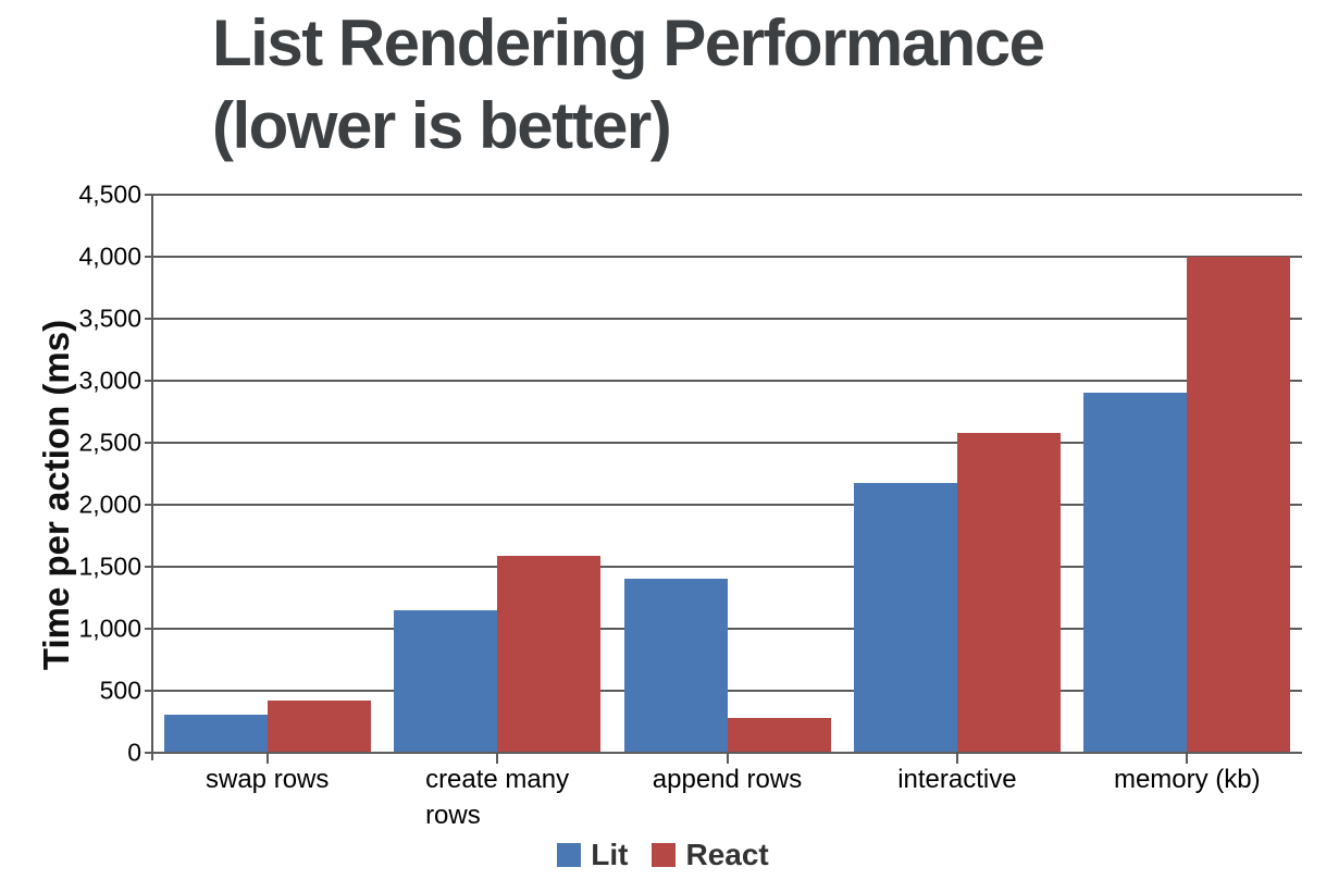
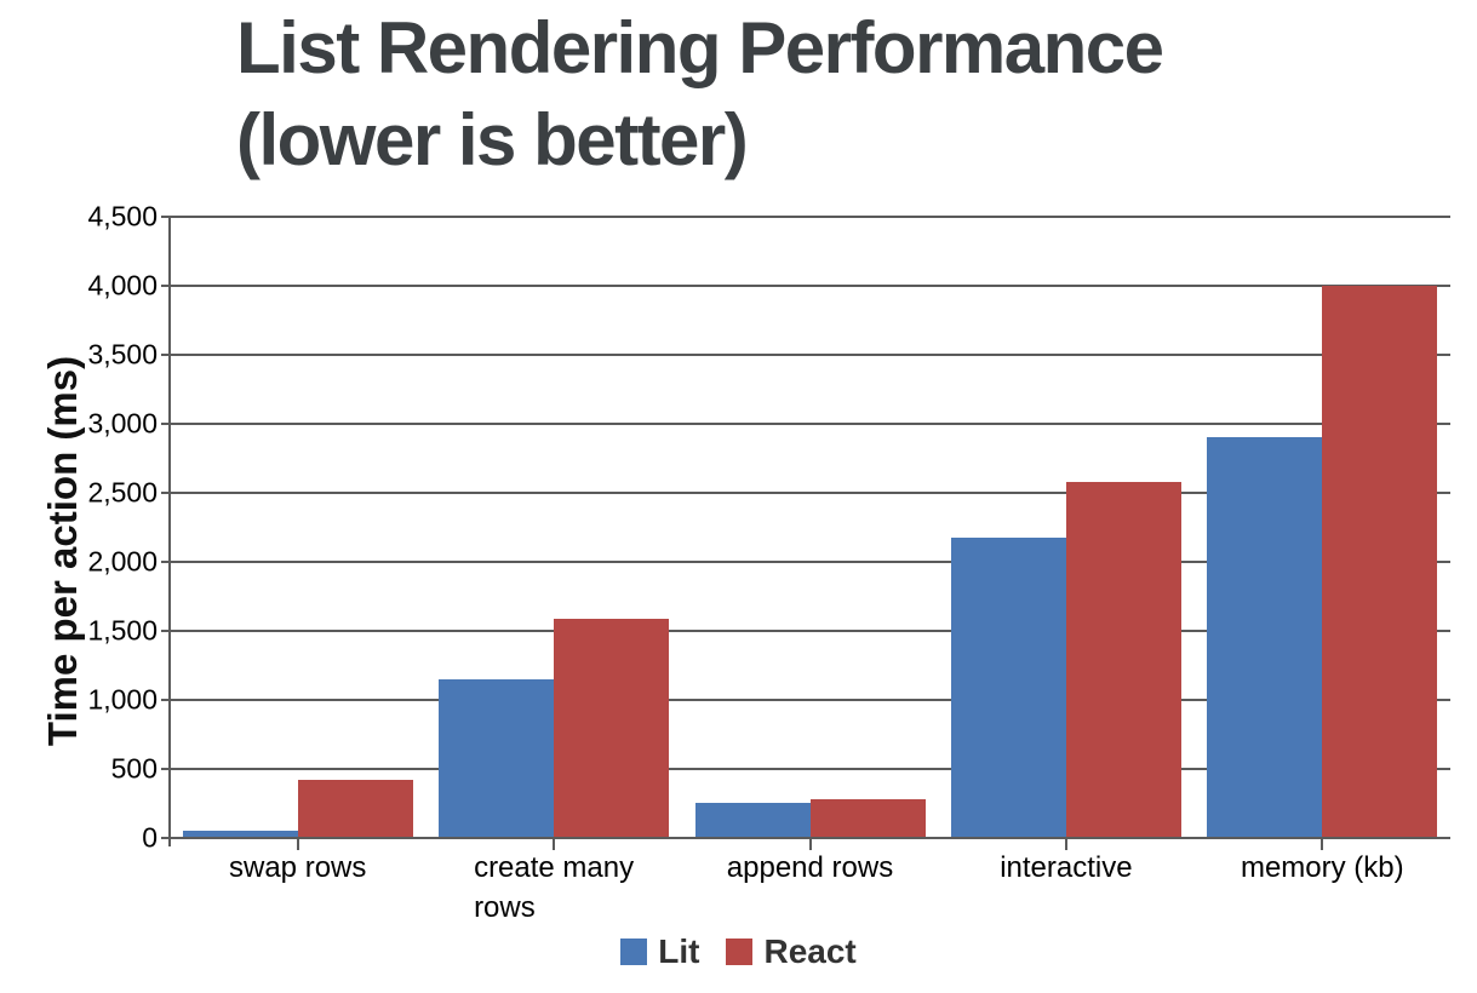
Lit/swap rows: 310 -> 50
Lit/append rows: 1400 -> 250
